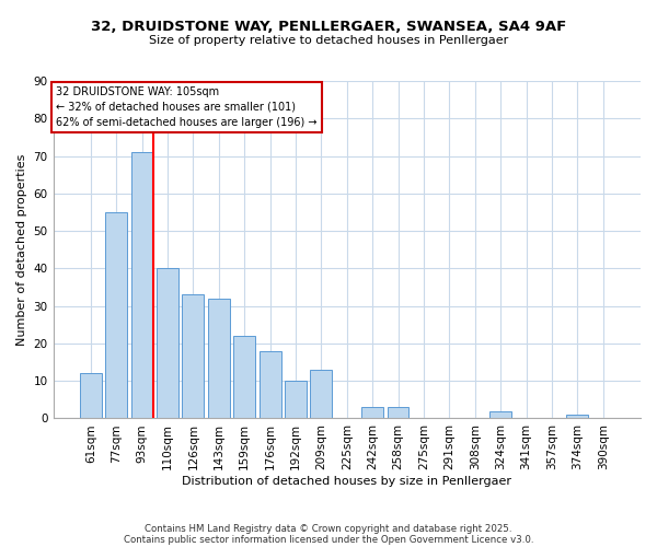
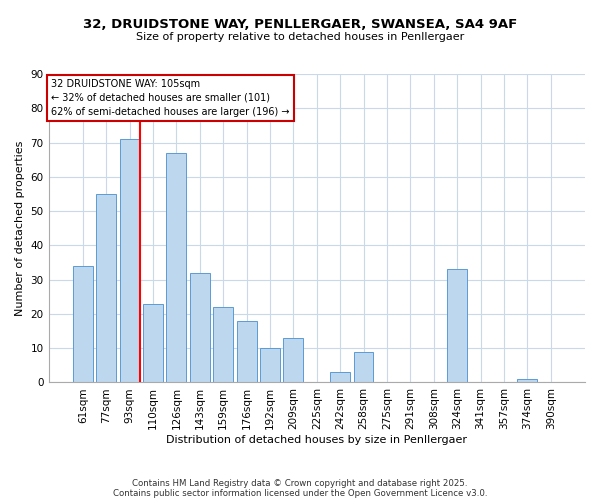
61sqm: 12 -> 34
110sqm: 40 -> 23
126sqm: 33 -> 67
258sqm: 3 -> 9
324sqm: 2 -> 33
